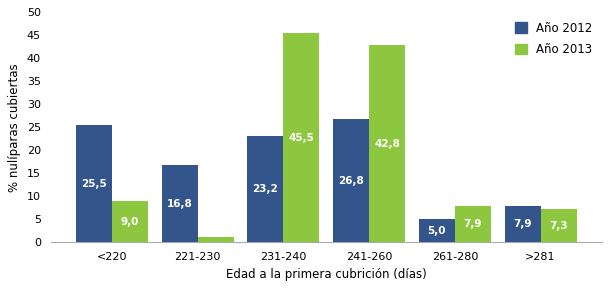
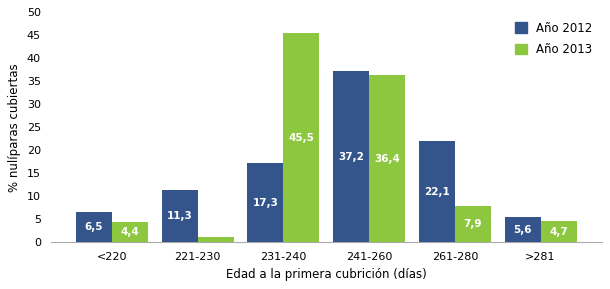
Año 2012/<220: 25,5 -> 6,5
Año 2013/<220: 9,0 -> 4,4
Año 2012/221-230: 16,8 -> 11,3
Año 2012/231-240: 23,2 -> 17,3
Año 2012/241-260: 26,8 -> 37,2
Año 2013/241-260: 42,8 -> 36,4
Año 2012/261-280: 5,0 -> 22,1
Año 2012/>281: 7,9 -> 5,6
Año 2013/>281: 7,3 -> 4,7
